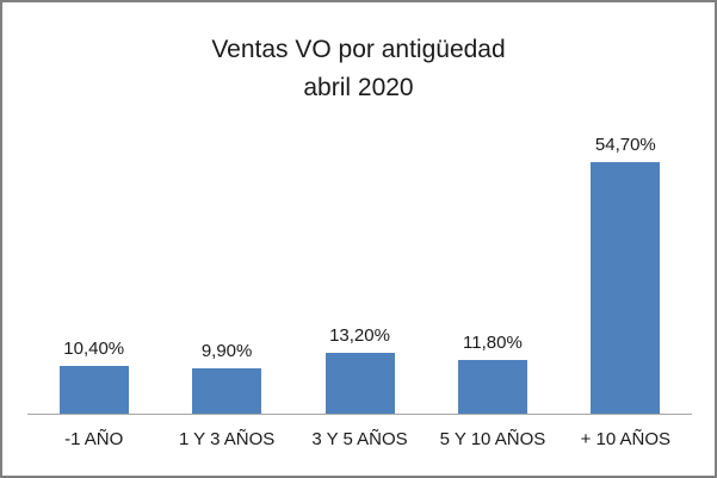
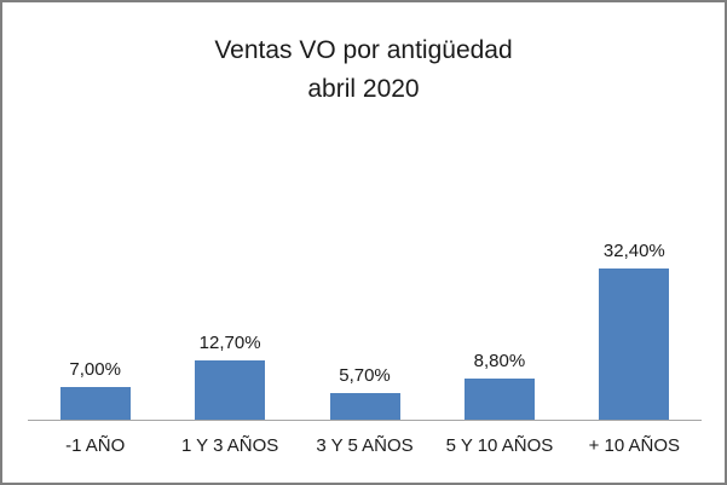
-1 AÑO: 10,40% -> 7,00%
1 Y 3 AÑOS: 9,90% -> 12,70%
3 Y 5 AÑOS: 13,20% -> 5,70%
5 Y 10 AÑOS: 11,80% -> 8,80%
+ 10 AÑOS: 54,70% -> 32,40%
